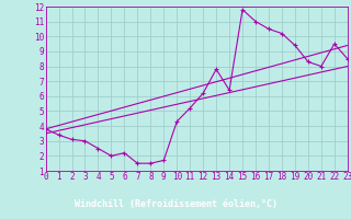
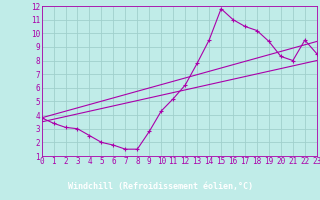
6: 2.2 -> 1.8
9: 1.7 -> 2.8
14: 6.4 -> 9.5
